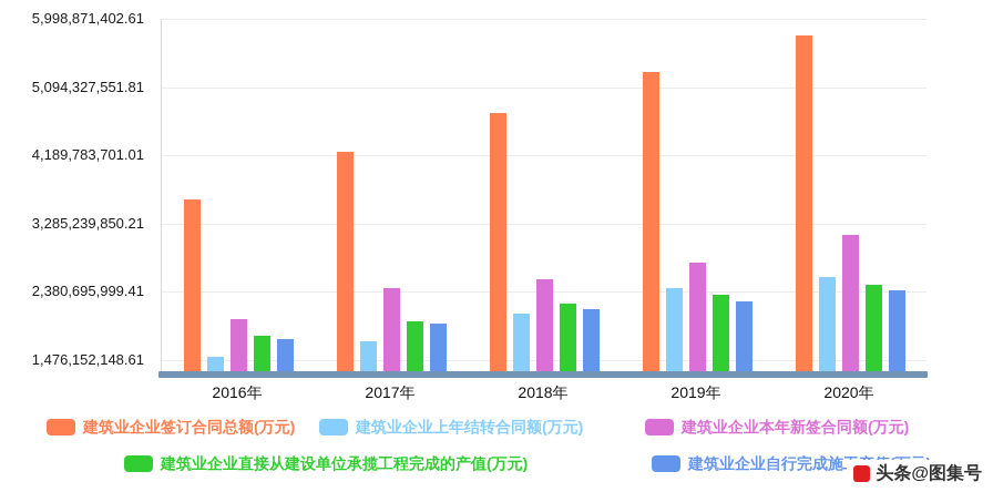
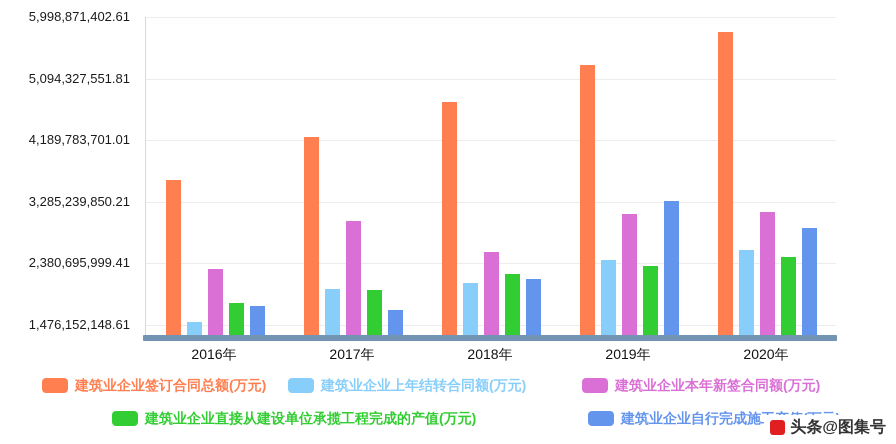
建筑业企业本年新签合同额(万元)/2016年: 2000000000 -> 2300000000
建筑业企业上年结转合同额(万元)/2017年: 1700000000 -> 2000000000
建筑业企业本年新签合同额(万元)/2017年: 2400000000 -> 3000000000
建筑业企业自行完成施工产值(万元)/2017年: 2000000000 -> 1700000000
建筑业企业本年新签合同额(万元)/2019年: 2800000000 -> 3100000000
建筑业企业自行完成施工产值(万元)/2019年: 2200000000 -> 3300000000
建筑业企业自行完成施工产值(万元)/2020年: 2400000000 -> 2900000000
